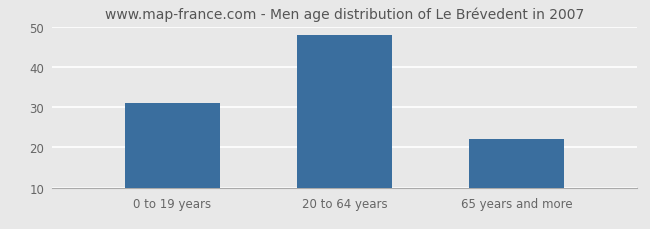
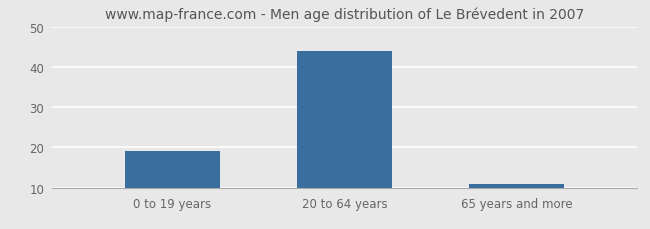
0 to 19 years: 31 -> 19
20 to 64 years: 48 -> 44
65 years and more: 22 -> 11
